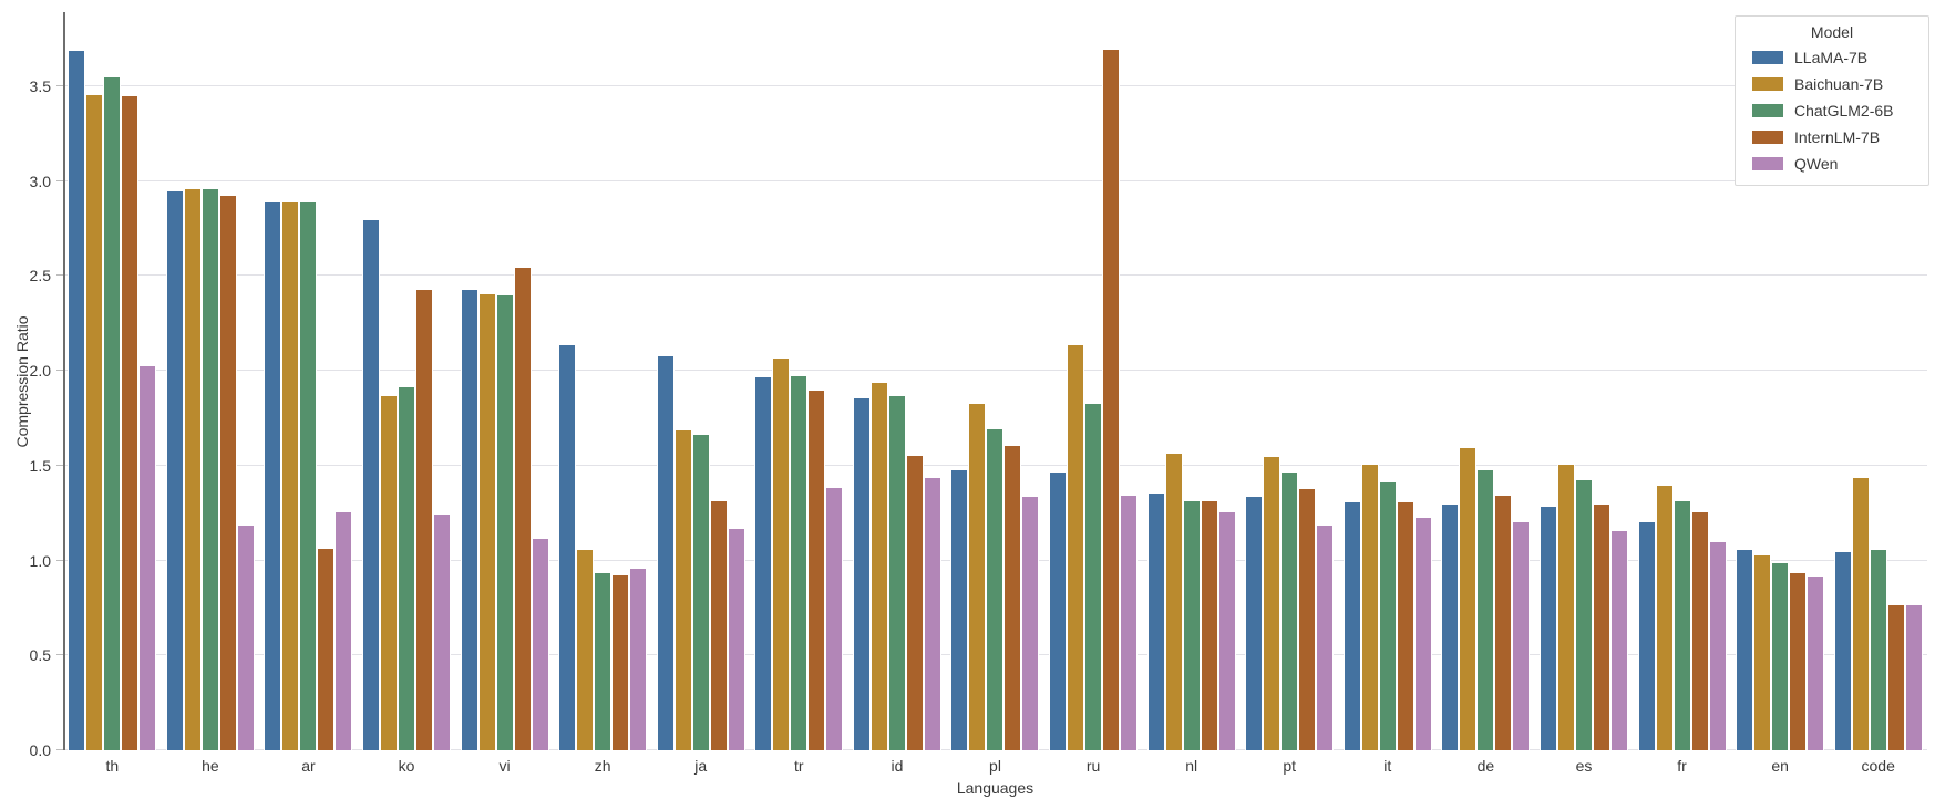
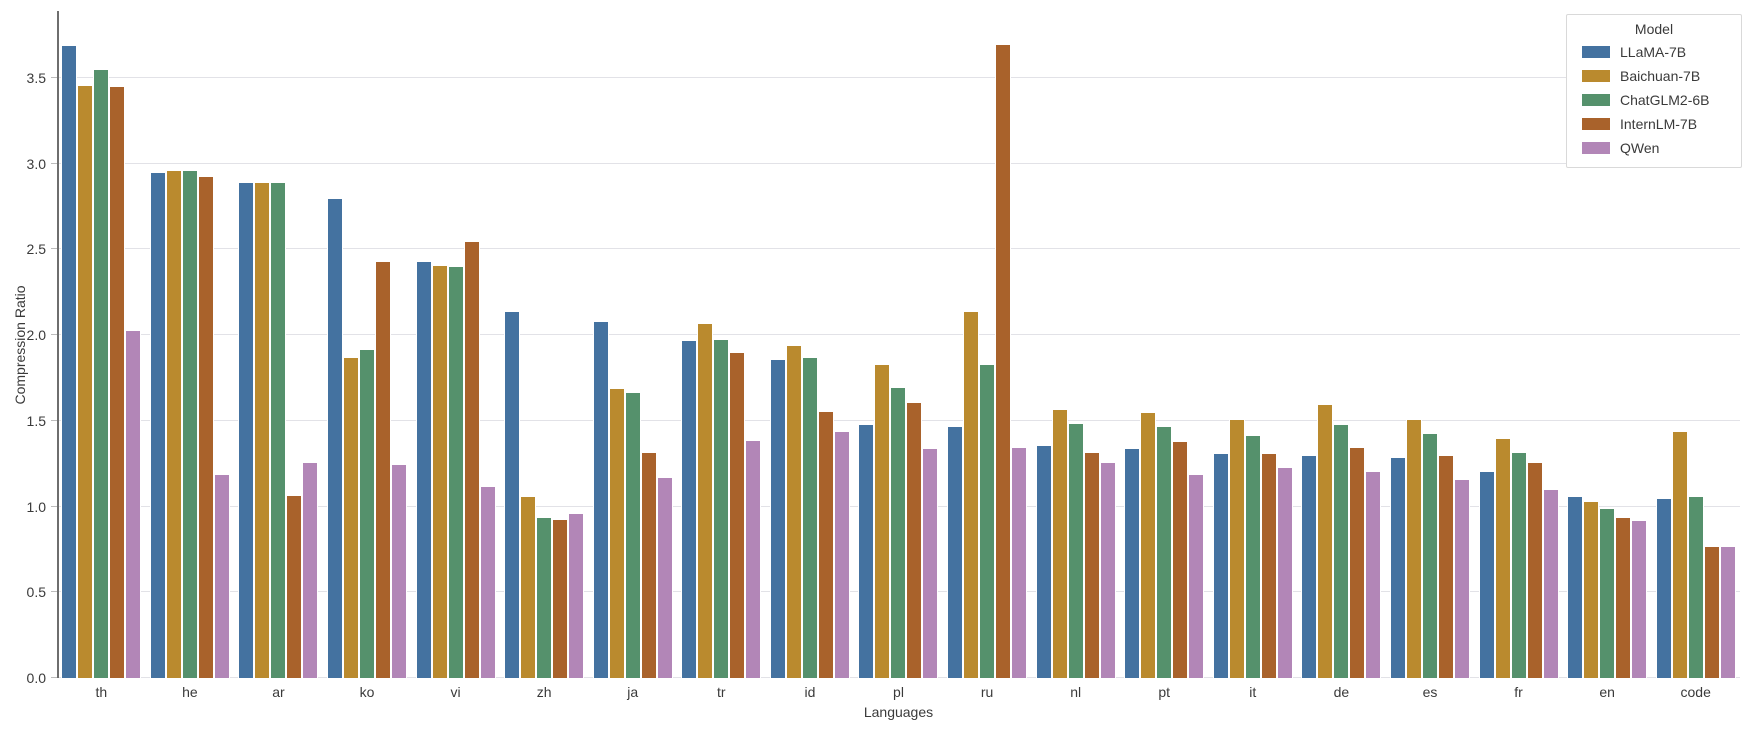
ChatGLM2-6B/nl: 1.32 -> 1.49
